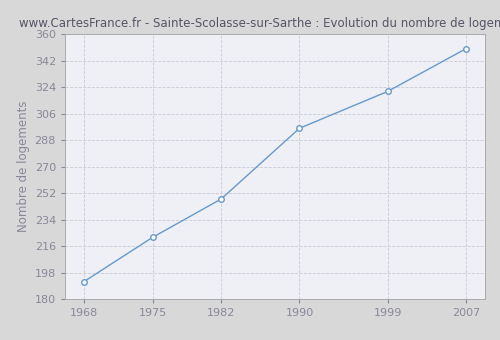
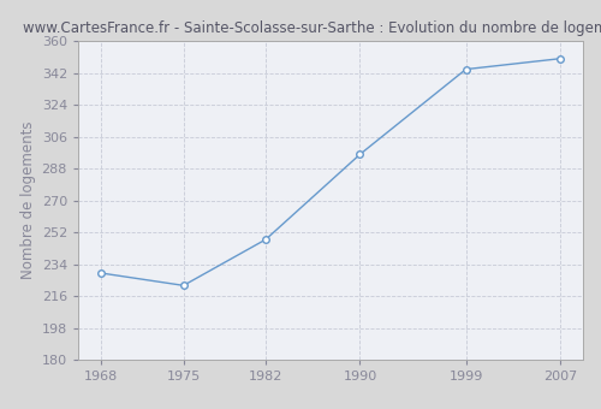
1968: 192 -> 229
1999: 321 -> 344
